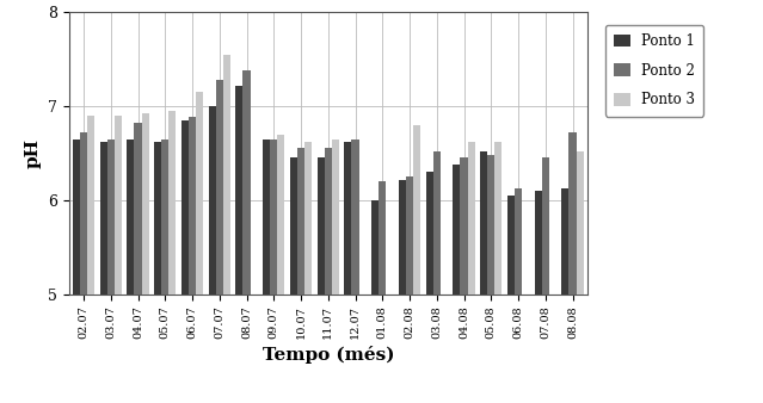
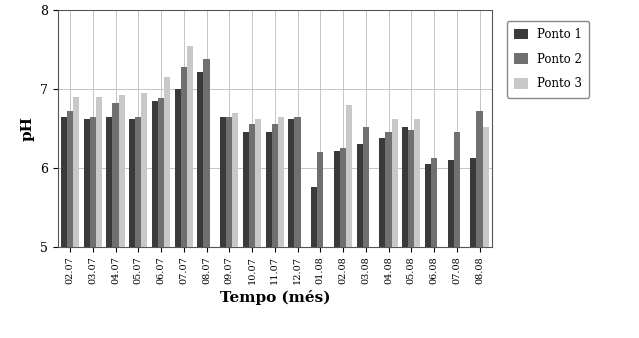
Ponto 1/01.08: 6.00 -> 5.76
